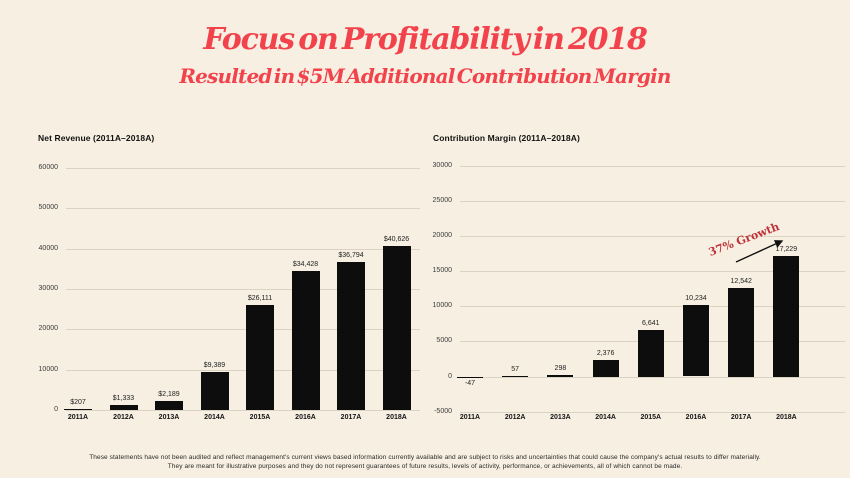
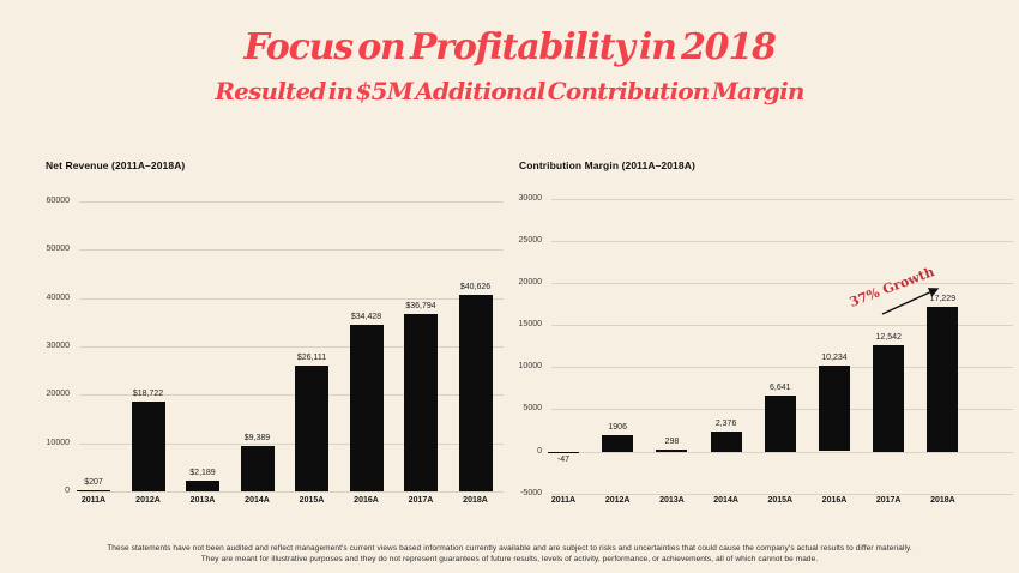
Net Revenue (2011A–2018A)/2012A: $1,333 -> $18,722
Contribution Margin (2011A–2018A)/2012A: 57 -> 1906
